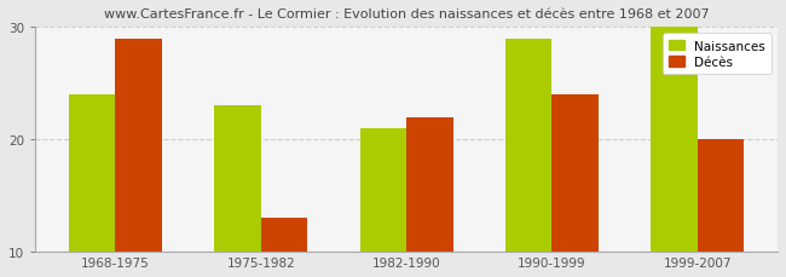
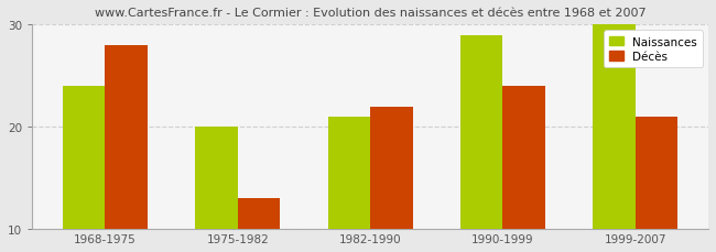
Décès/1968-1975: 29 -> 28
Naissances/1975-1982: 23 -> 20
Décès/1999-2007: 20 -> 21
